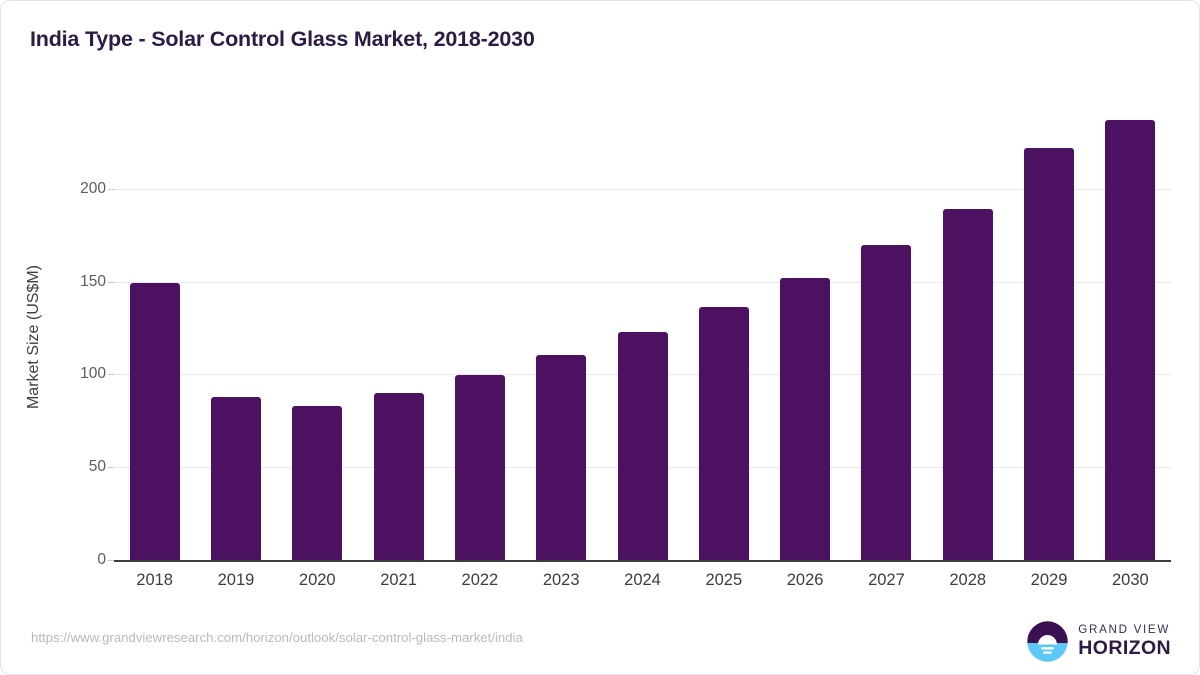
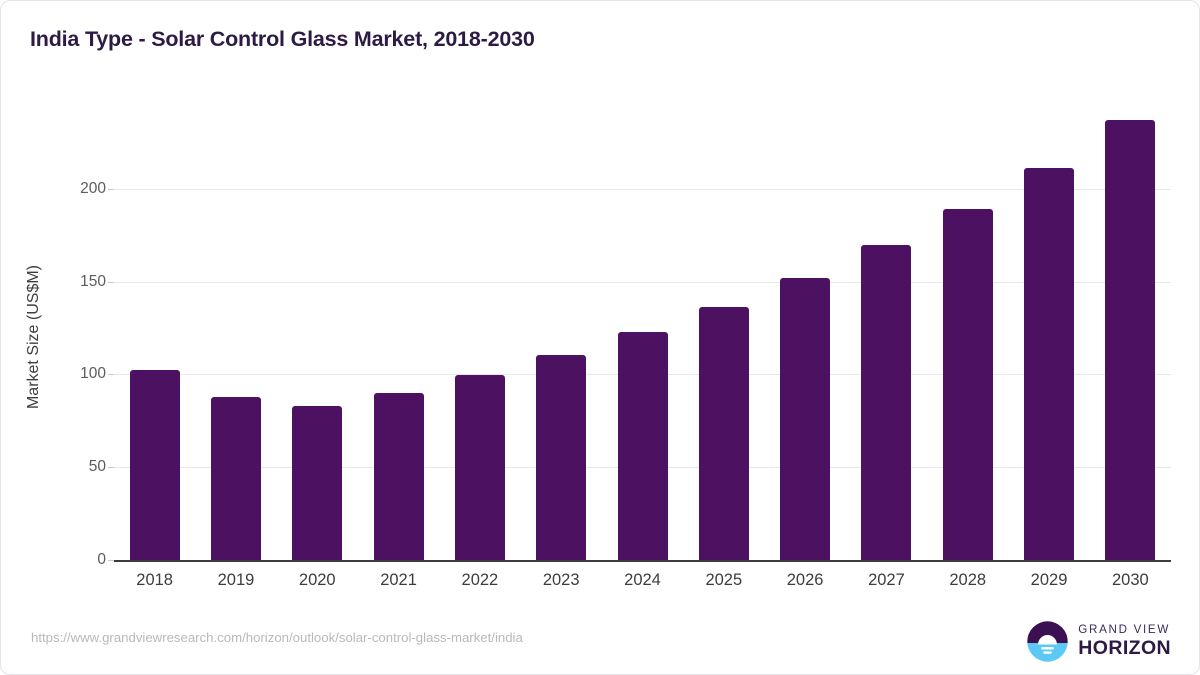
2018: 149 -> 102
2029: 222 -> 211
